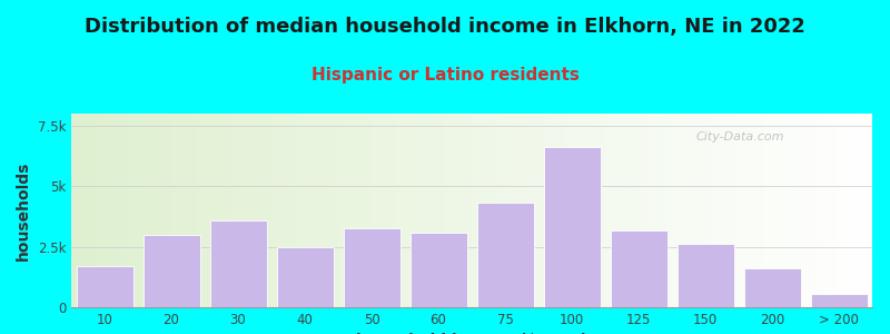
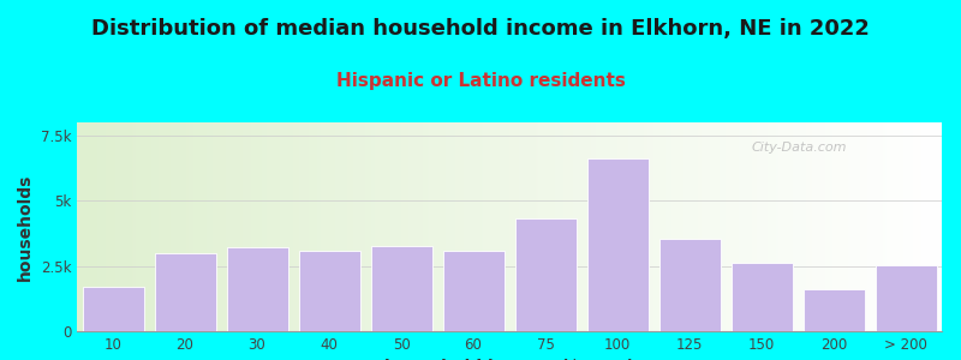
30: 3.60k -> 3.20k
40: 2.50k -> 3.10k
125: 3.15k -> 3.55k
> 200: 0.55k -> 2.55k
